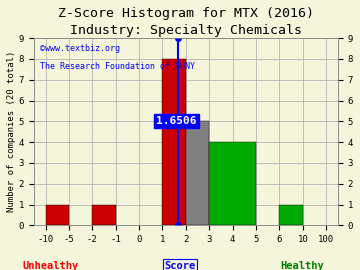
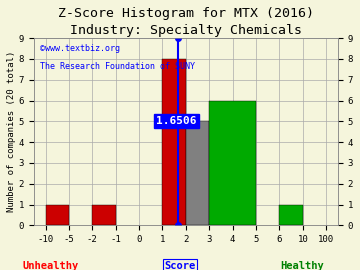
4: 4 -> 6
